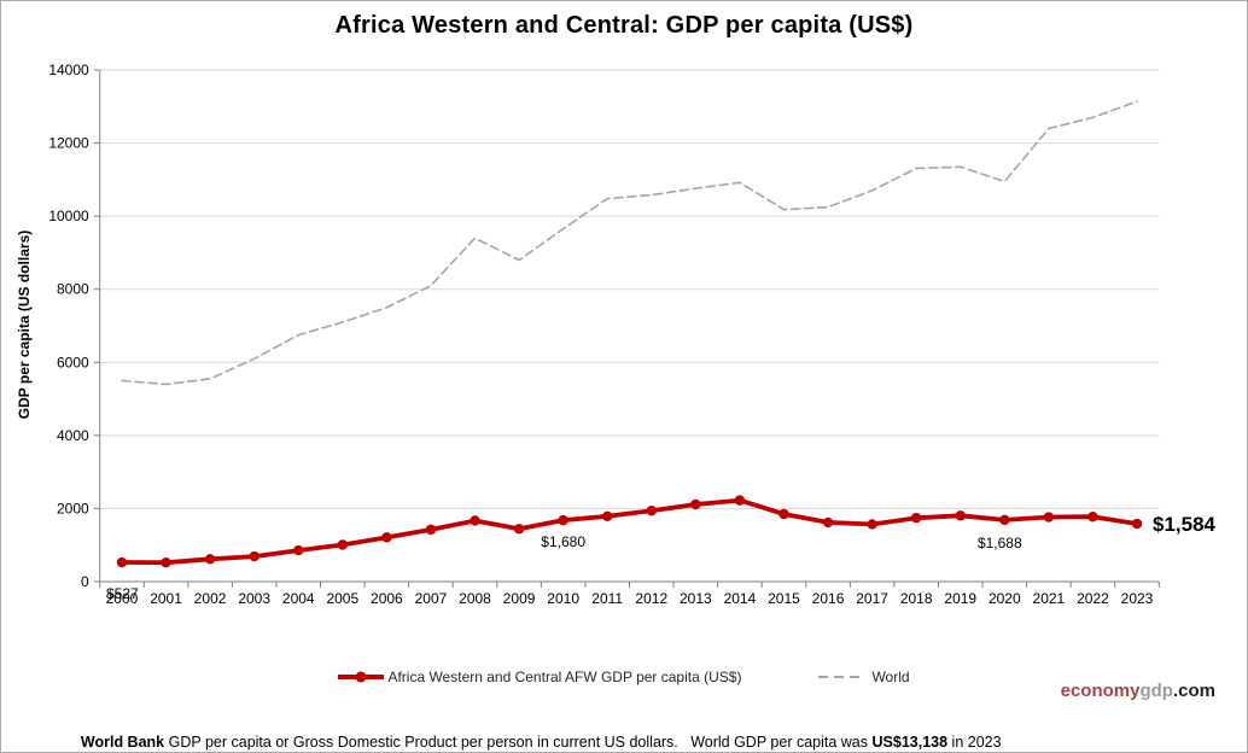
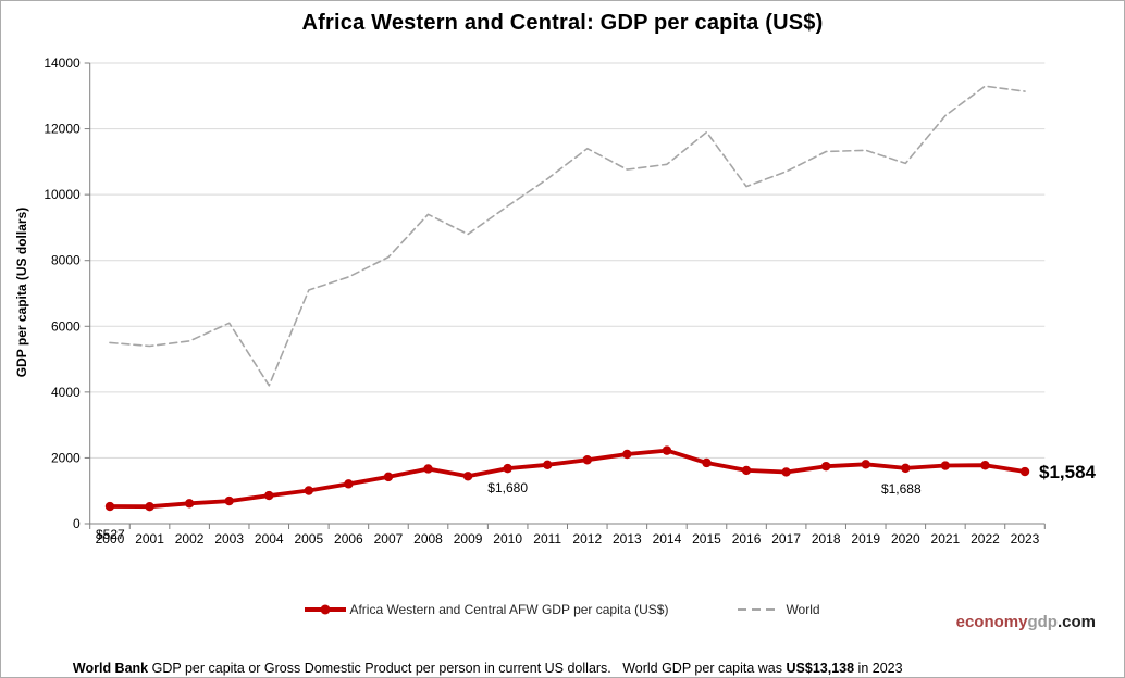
World/2004: 6800 -> 4200
World/2012: 10600 -> 11400
World/2015: 10200 -> 11900
World/2022: 12700 -> 13300
